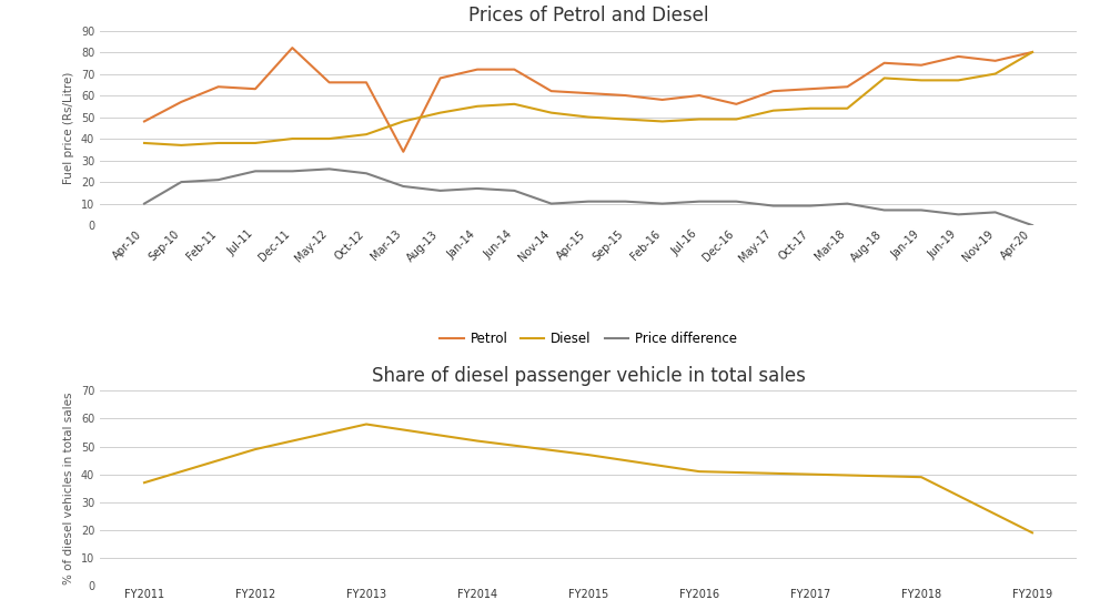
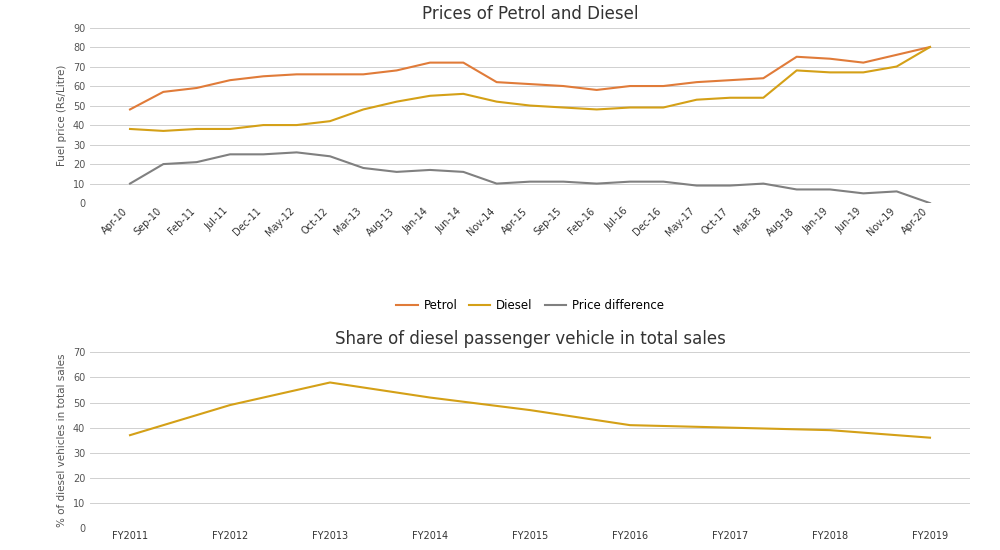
Prices of Petrol and Diesel/Petrol/Feb-11: 64 -> 59
Prices of Petrol and Diesel/Petrol/Dec-11: 82 -> 65
Prices of Petrol and Diesel/Petrol/Mar-13: 34 -> 66
Prices of Petrol and Diesel/Petrol/Dec-16: 56 -> 60
Prices of Petrol and Diesel/Petrol/Jun-19: 78 -> 72
Share of diesel passenger vehicle in total sales/FY2019: 19 -> 36
